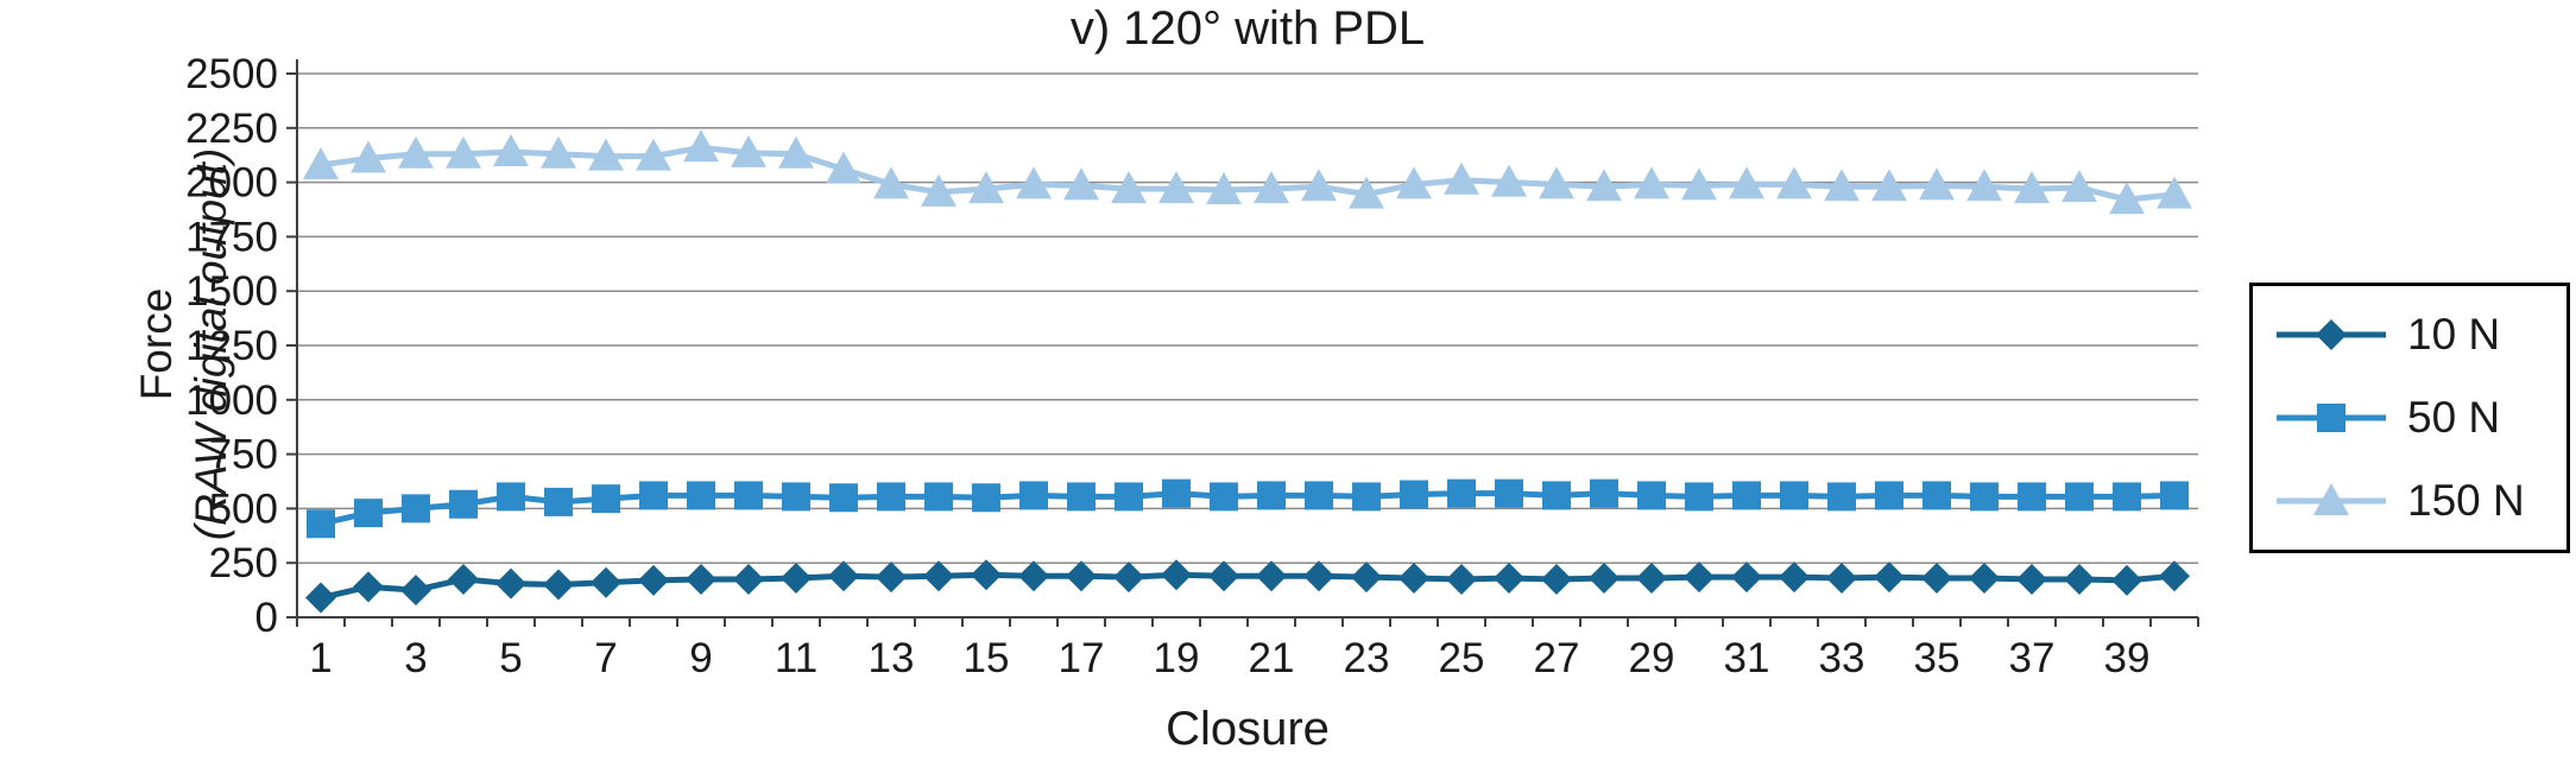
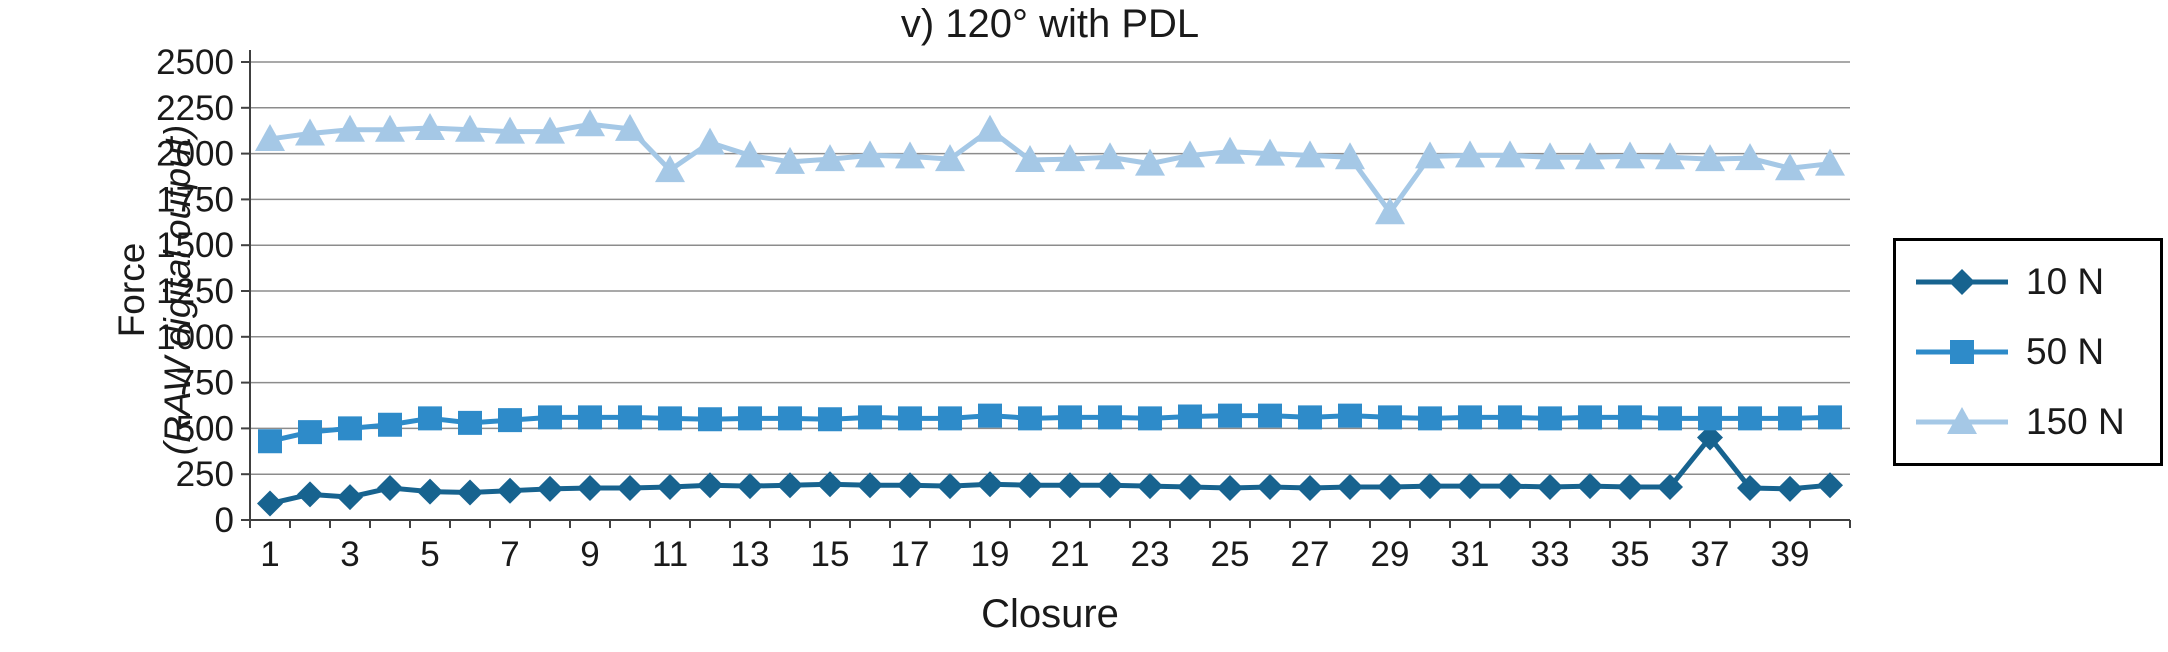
150 N/11: 2130 -> 1910
150 N/19: 1970 -> 2130
150 N/29: 1990 -> 1680
10 N/37: 180 -> 450
